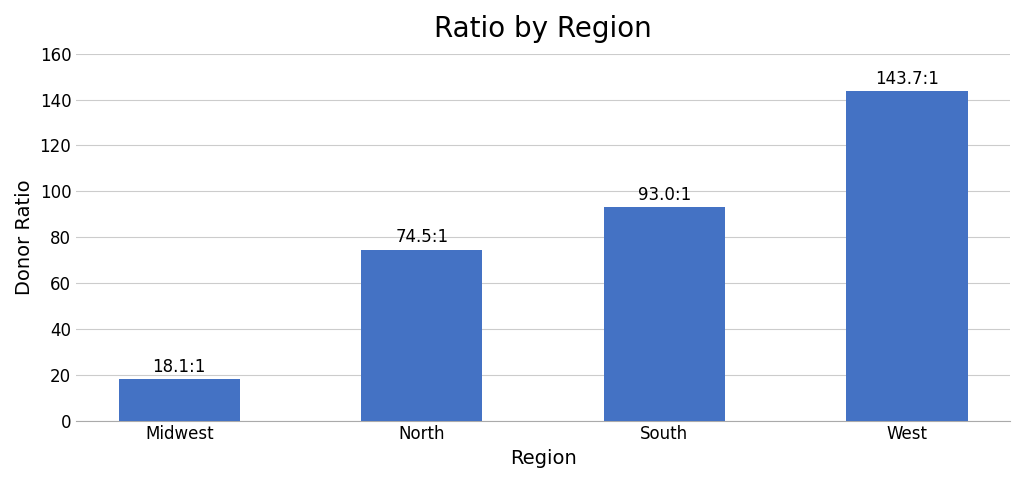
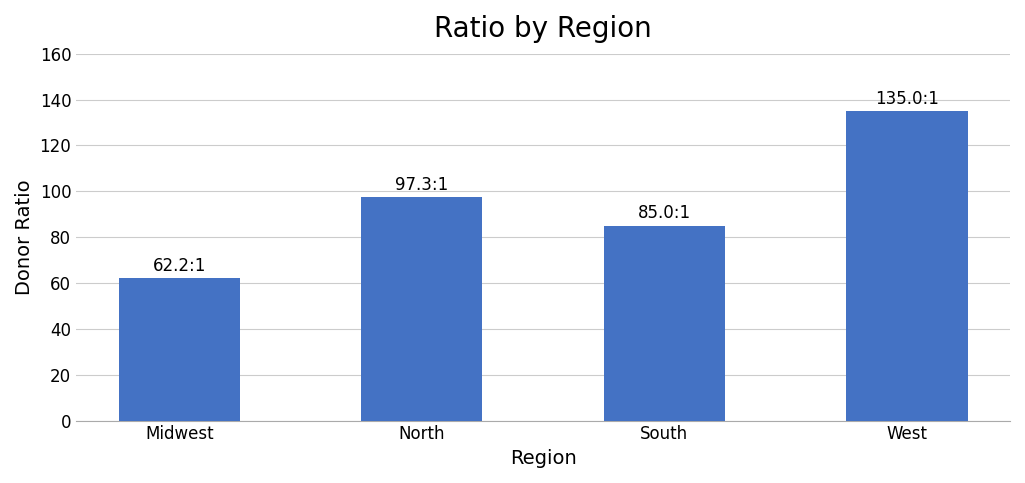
Midwest: 18.1 -> 62.2
North: 74.5 -> 97.3
South: 93.0 -> 85.0
West: 143.7 -> 135.0
